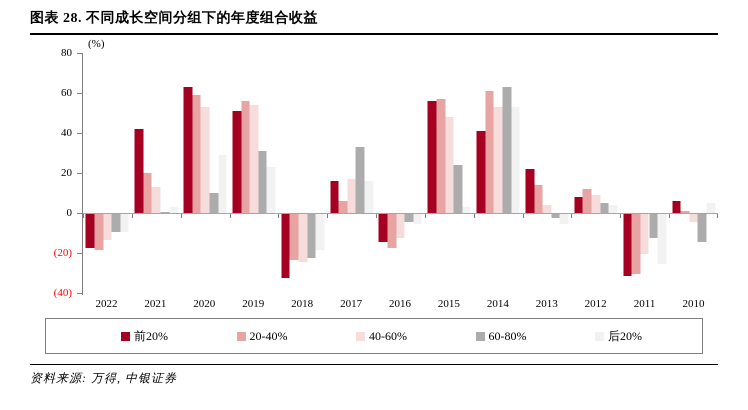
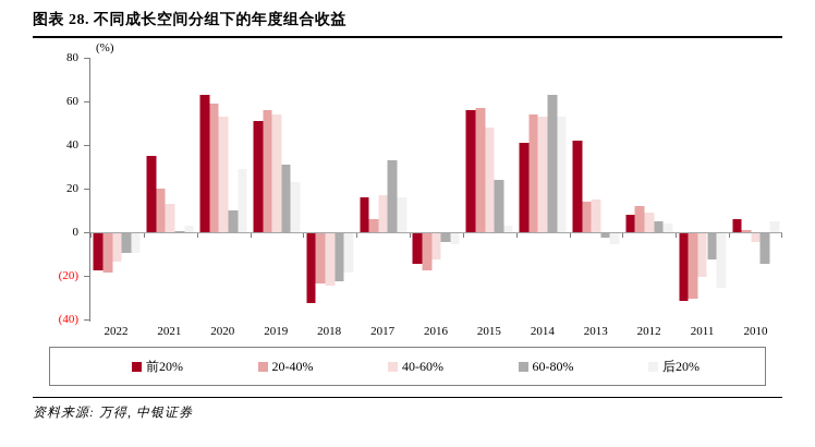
前20%/2021: 42 -> 35
20-40%/2014: 61 -> 54
前20%/2013: 22 -> 42
40-60%/2013: 4 -> 15
